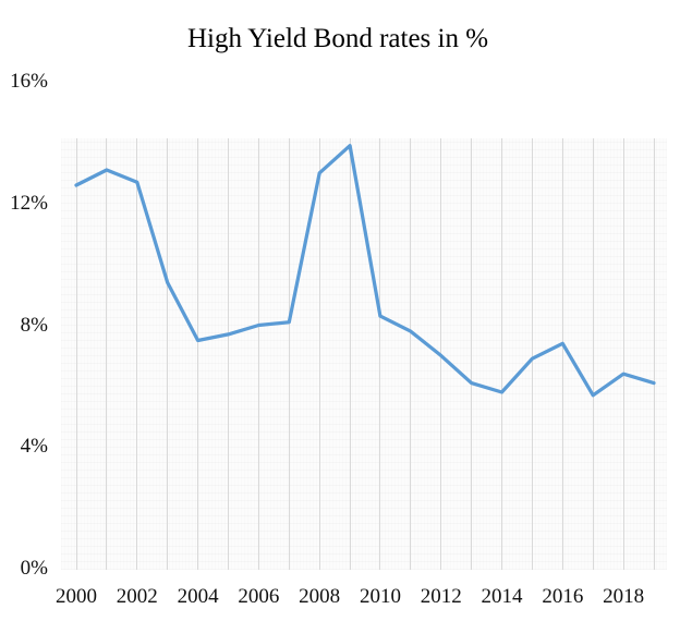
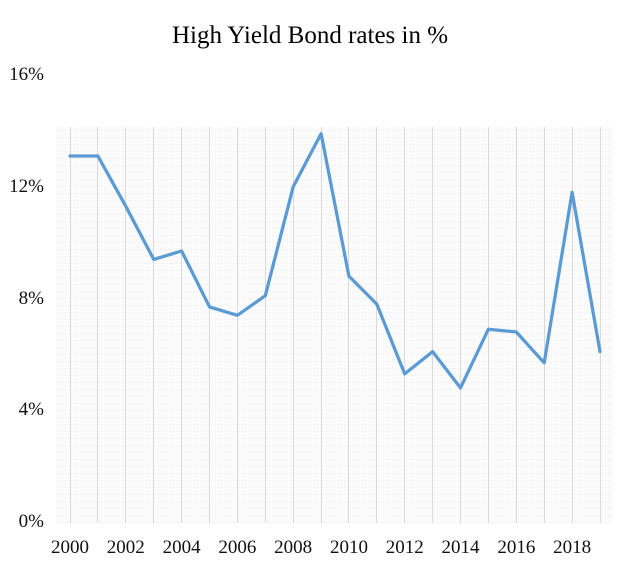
2000: 12.6% -> 13.1%
2002: 12.7% -> 11.3%
2004: 7.5% -> 9.7%
2006: 8.0% -> 7.4%
2008: 13.0% -> 12.0%
2010: 8.3% -> 8.8%
2012: 7.0% -> 5.3%
2014: 5.8% -> 4.8%
2016: 7.4% -> 6.8%
2018: 6.4% -> 11.8%
